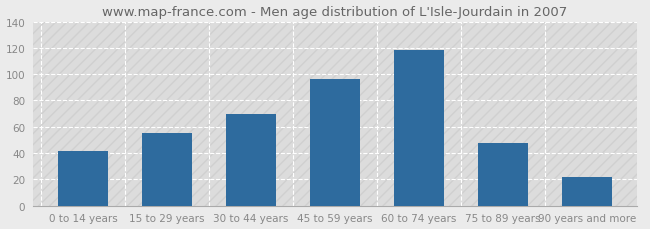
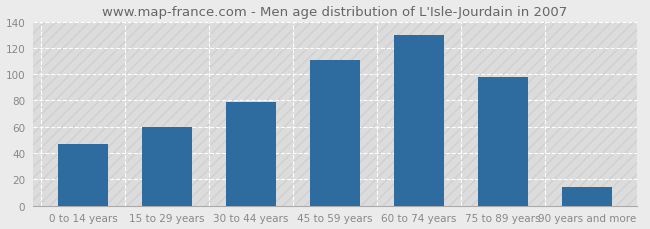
0 to 14 years: 42 -> 47
15 to 29 years: 55 -> 60
30 to 44 years: 70 -> 79
45 to 59 years: 96 -> 111
60 to 74 years: 118 -> 130
75 to 89 years: 48 -> 98
90 years and more: 22 -> 14
